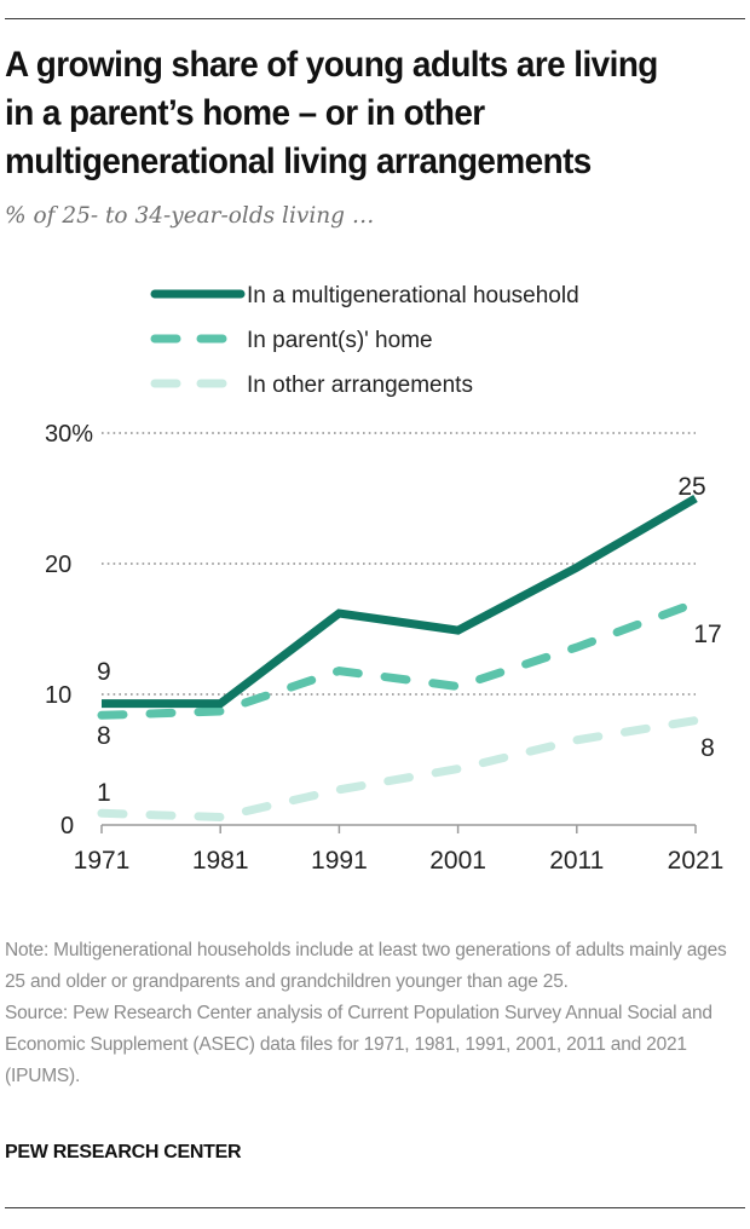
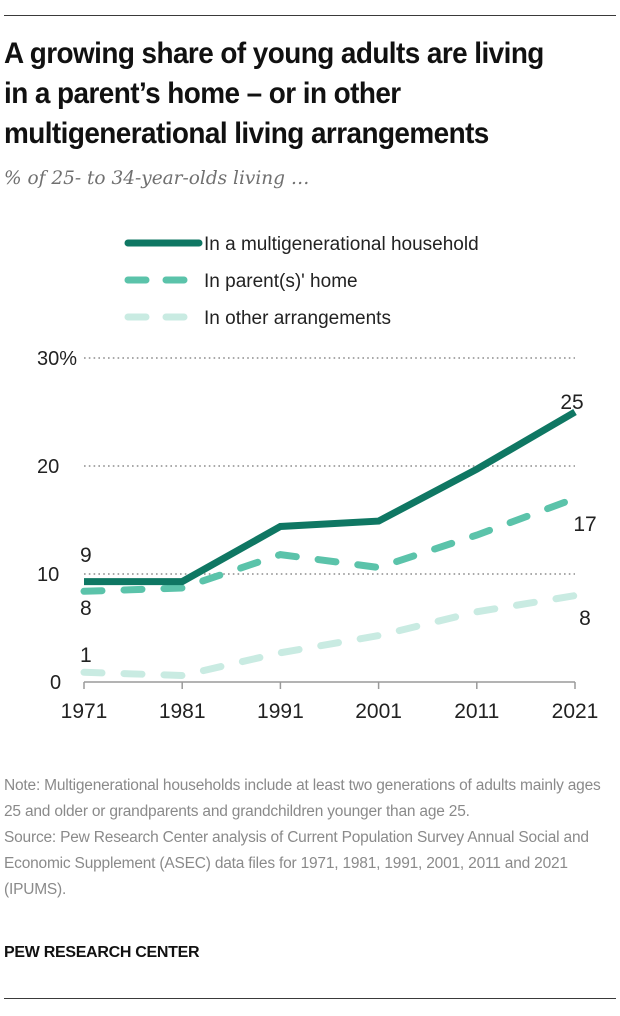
In a multigenerational household/1991: 16.2% -> 14.4%
